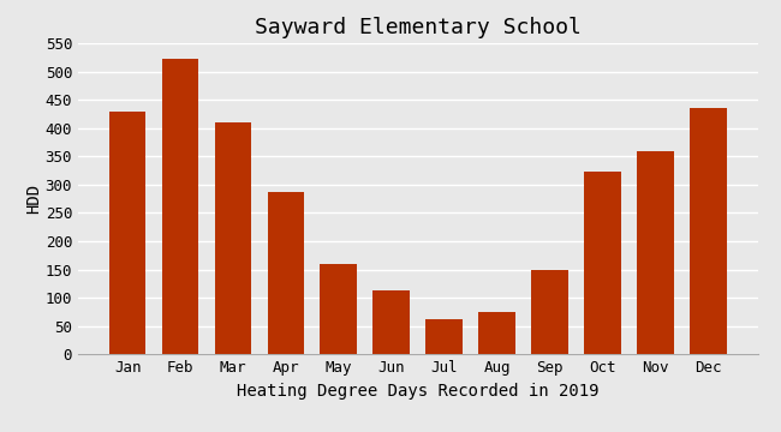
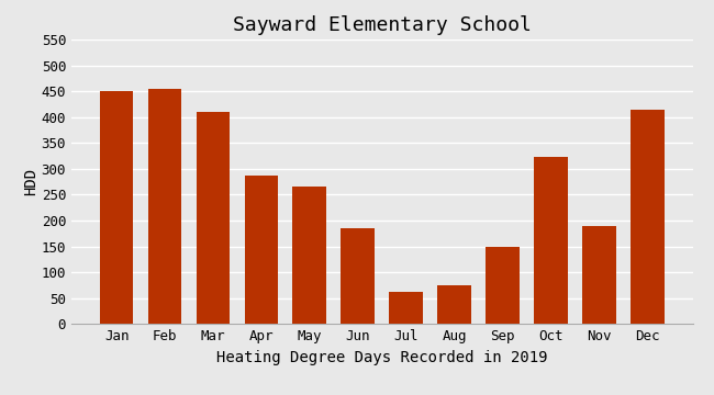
Jan: 428 -> 450
Feb: 523 -> 455
May: 159 -> 265
Jun: 113 -> 185
Nov: 359 -> 190
Dec: 436 -> 415
